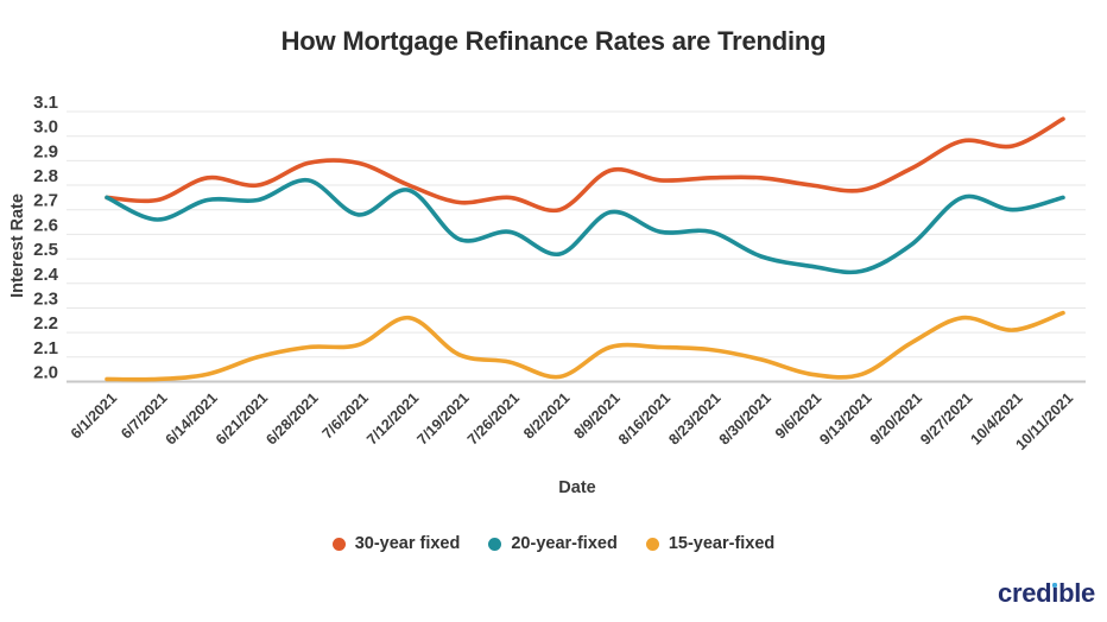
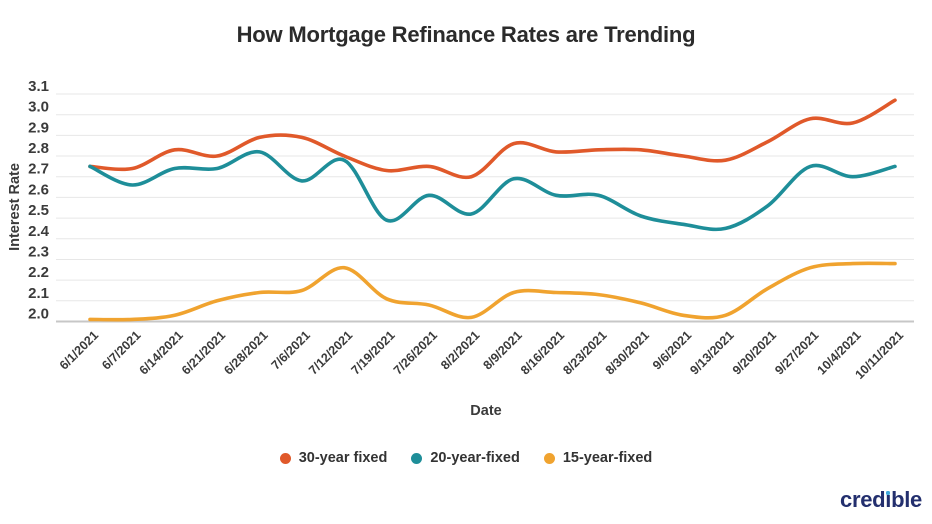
20-year-fixed/7/19/2021: 2.58 -> 2.49
15-year-fixed/10/4/2021: 2.21 -> 2.28
